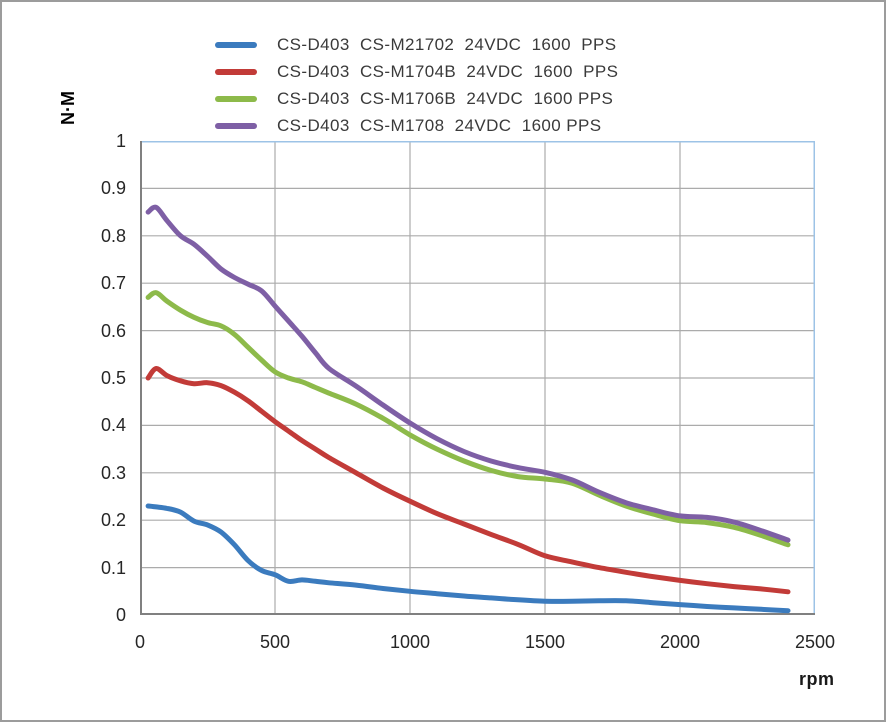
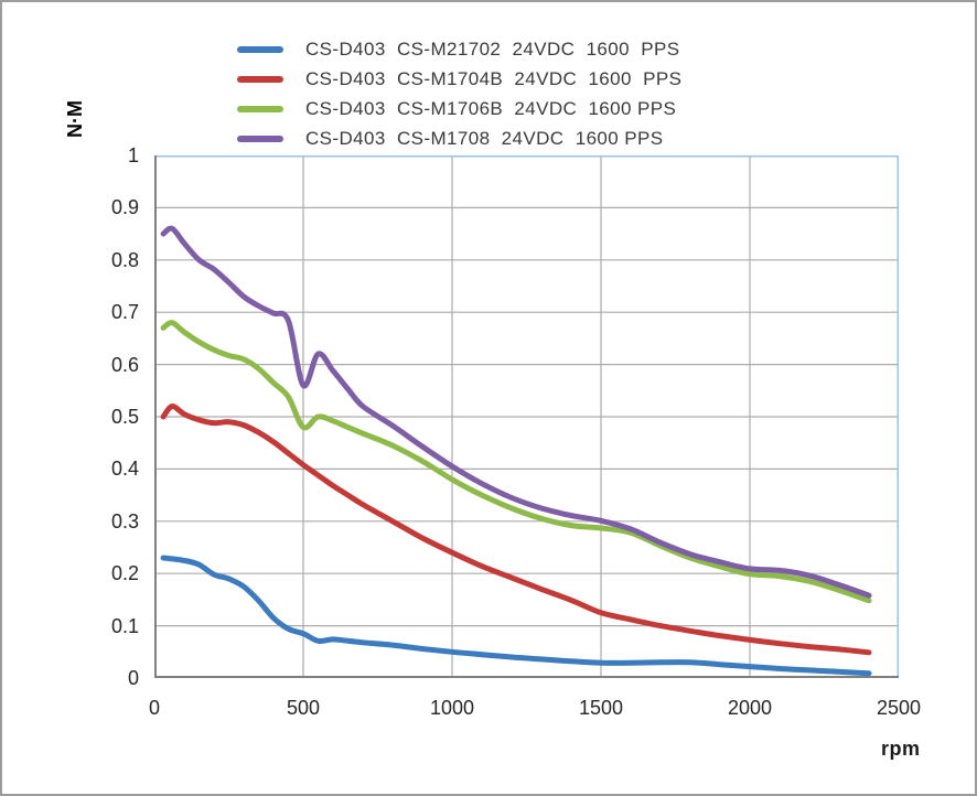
CS-D403 CS-M1706B 24VDC 1600 PPS/500: 0.51 -> 0.48
CS-D403 CS-M1708 24VDC 1600 PPS/500: 0.65 -> 0.56
